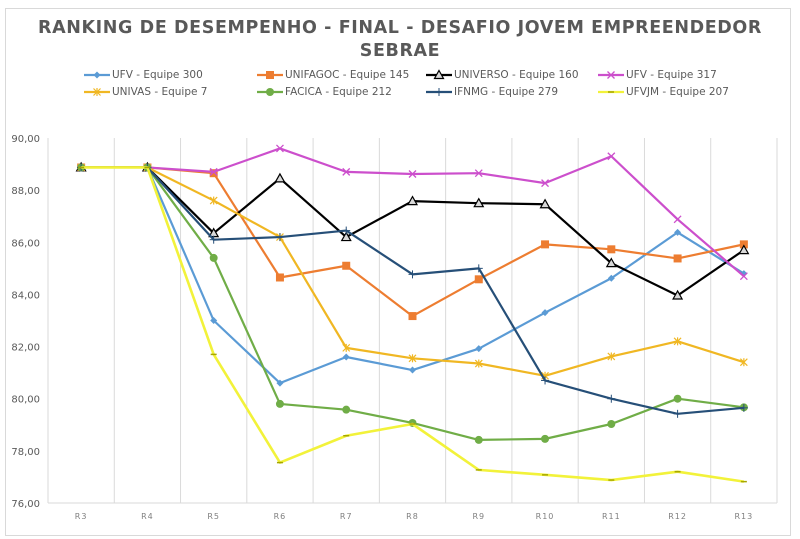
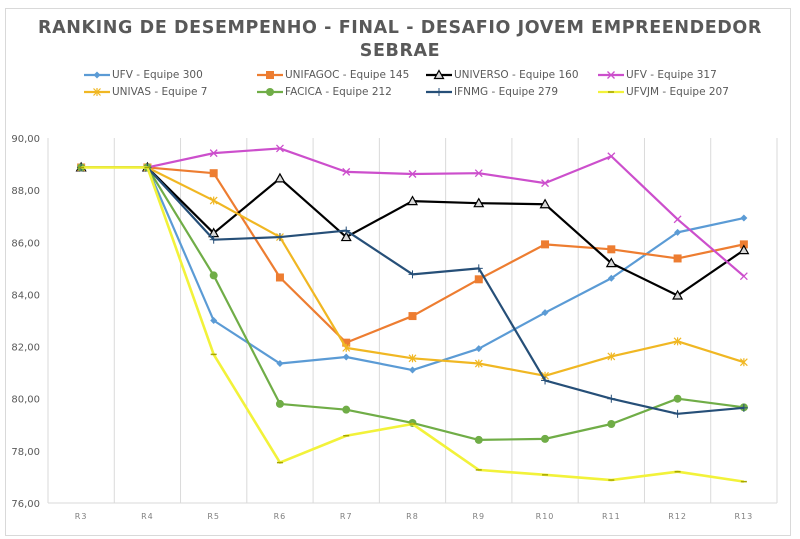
UFV - Equipe 317/R5: 88,7 -> 89,4
FACICA - Equipe 212/R5: 85,4 -> 84,7
UFV - Equipe 300/R6: 80,6 -> 81,3
UNIFAGOC - Equipe 145/R7: 85,1 -> 82,2
UFV - Equipe 300/R13: 84,8 -> 86,9
